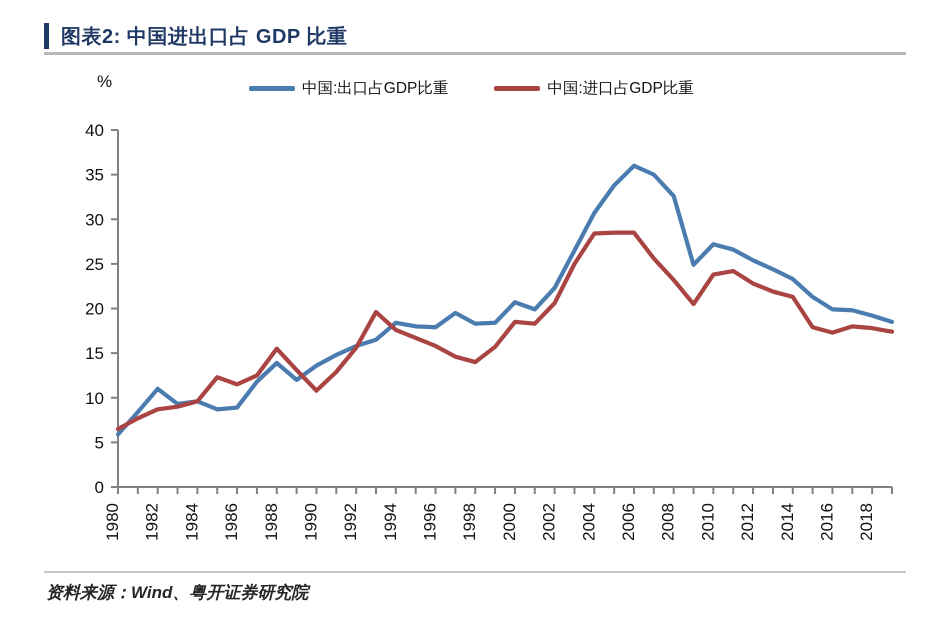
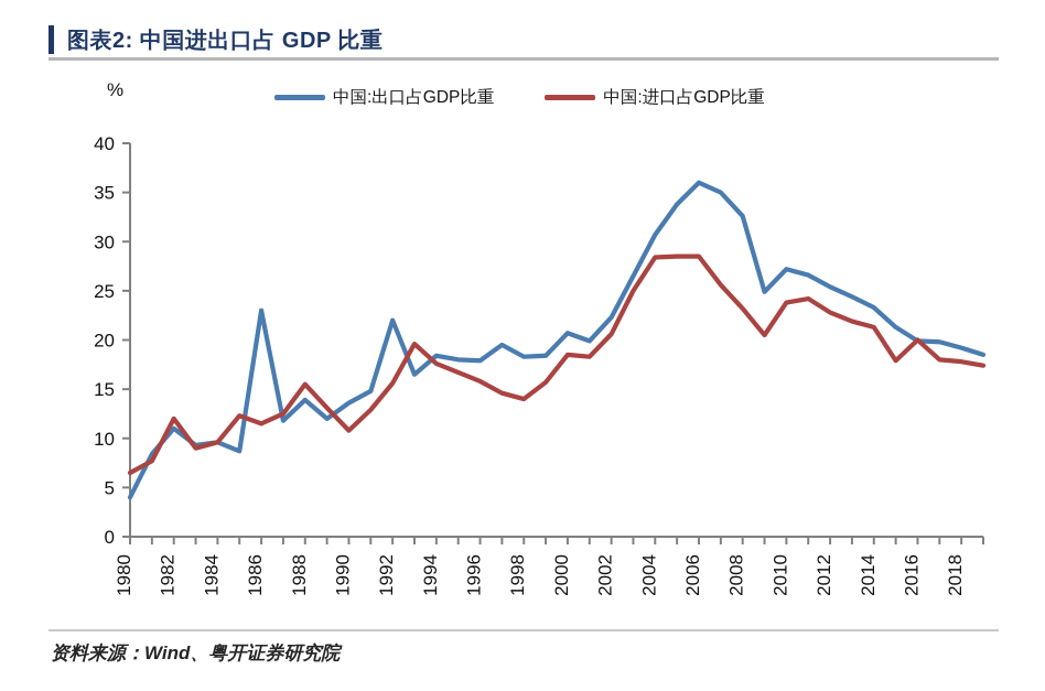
中国:出口占GDP比重/1980: 6 -> 4
中国:进口占GDP比重/1982: 9 -> 12
中国:出口占GDP比重/1986: 9 -> 23
中国:出口占GDP比重/1992: 16 -> 22
中国:进口占GDP比重/2016: 17 -> 20
